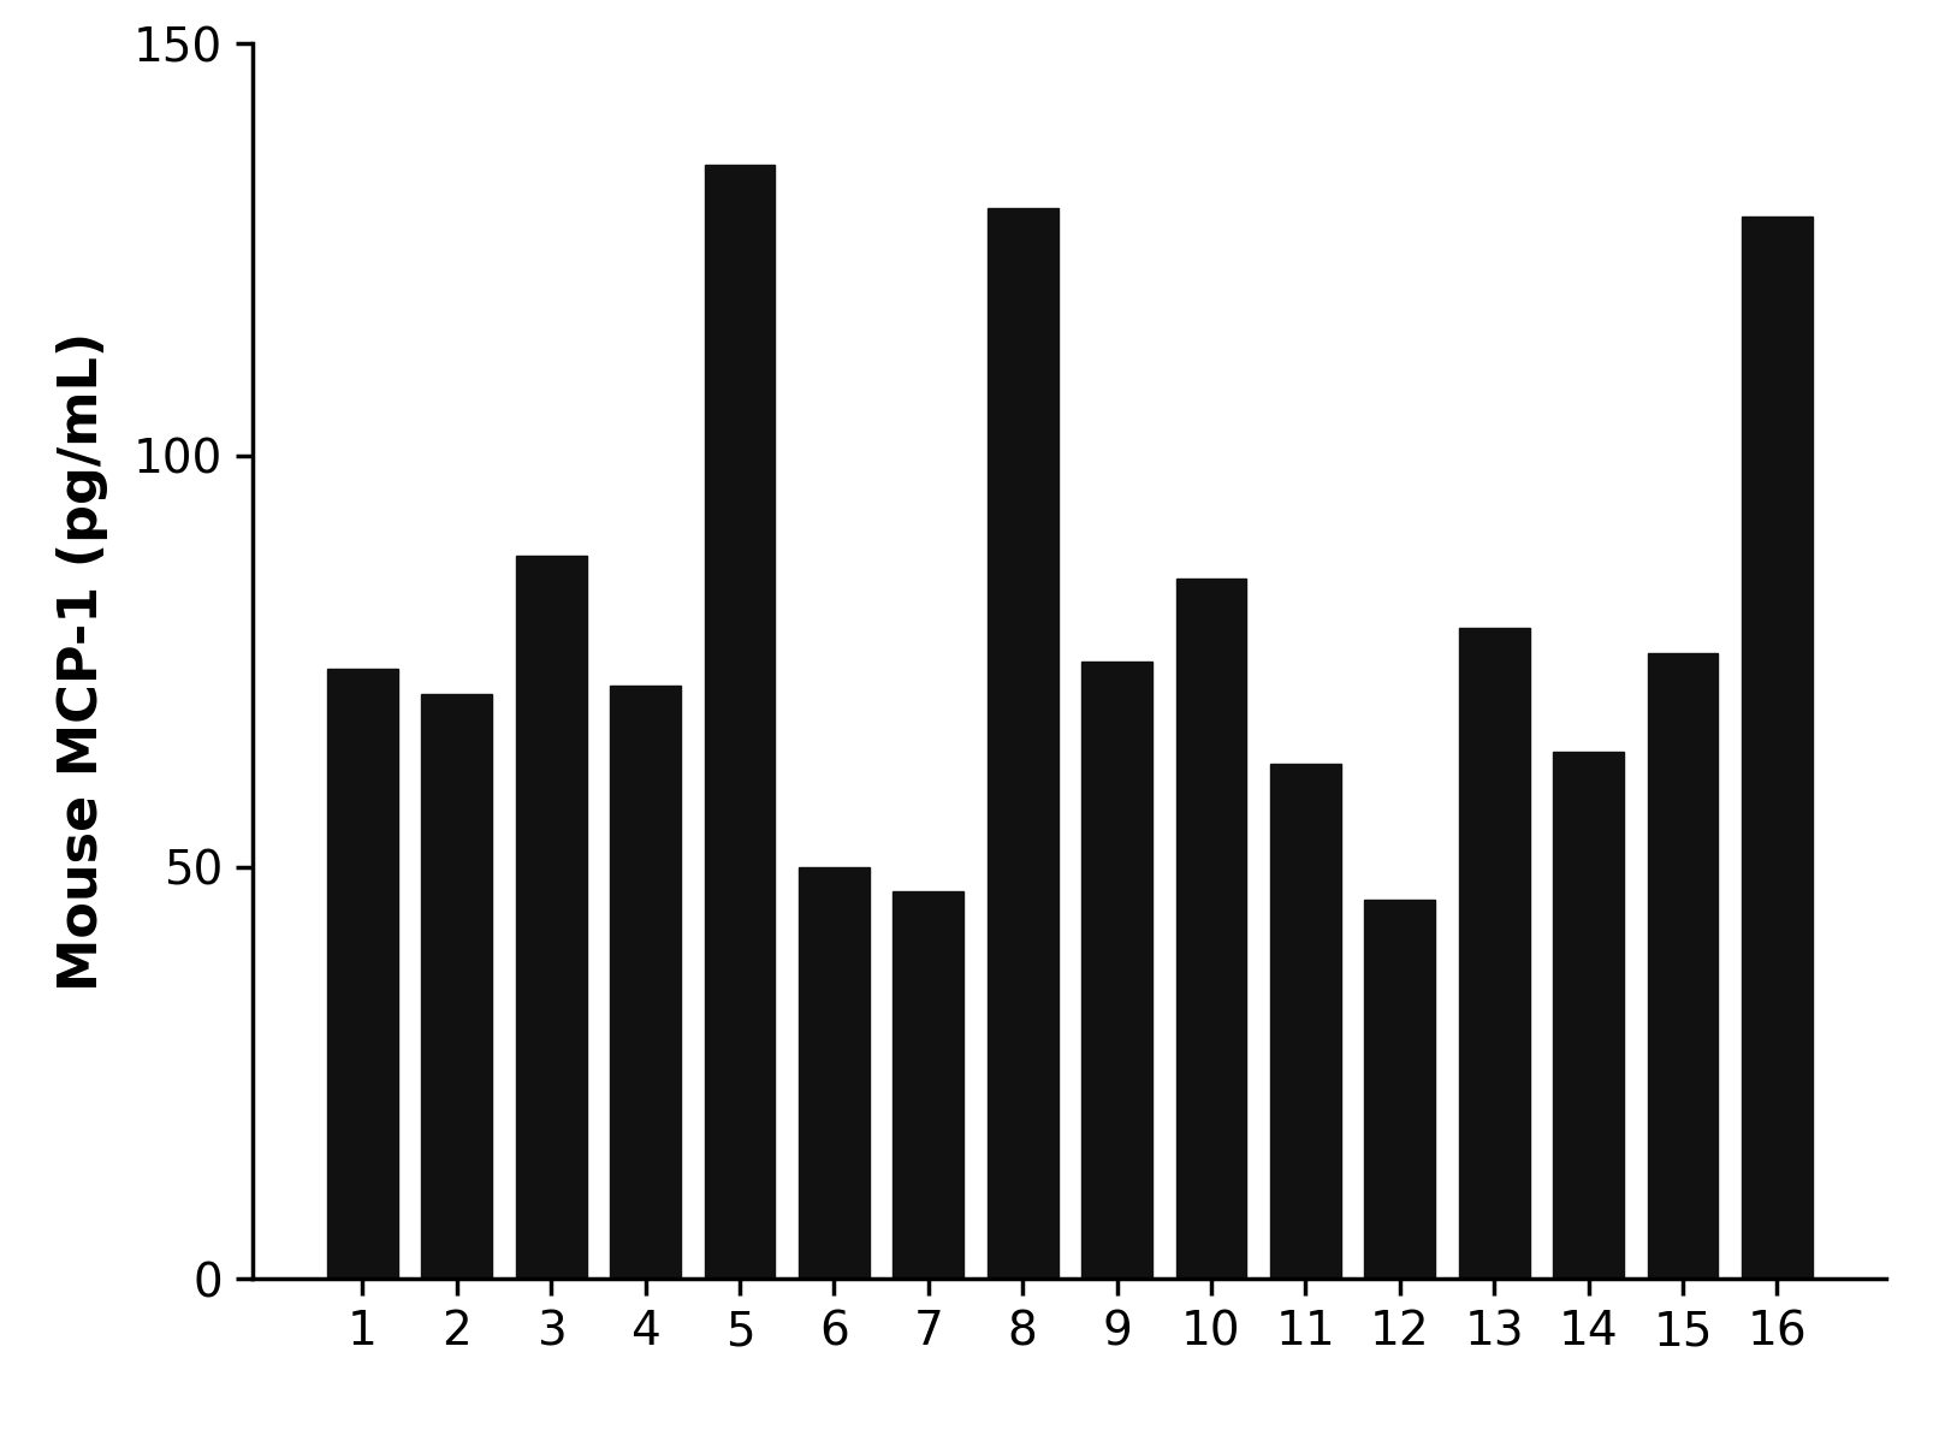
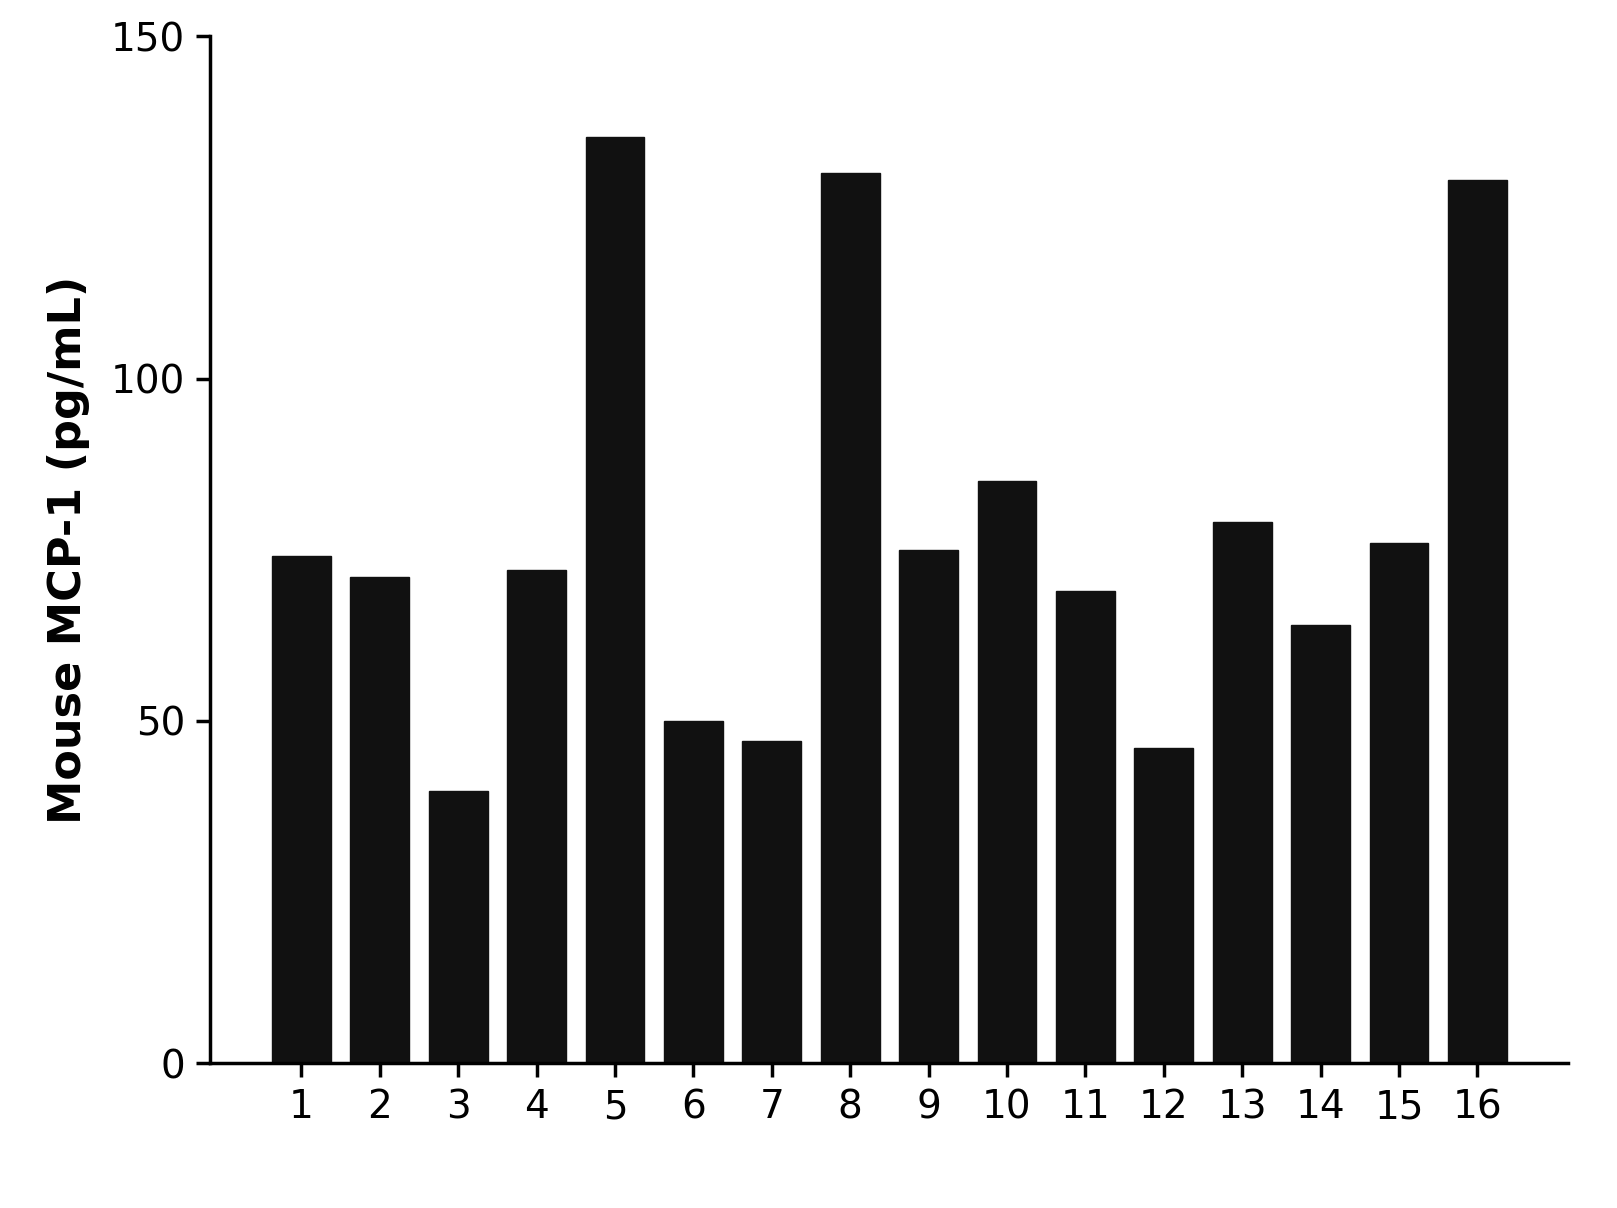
3: 87.8 -> 39.7
11: 62.6 -> 69.0
